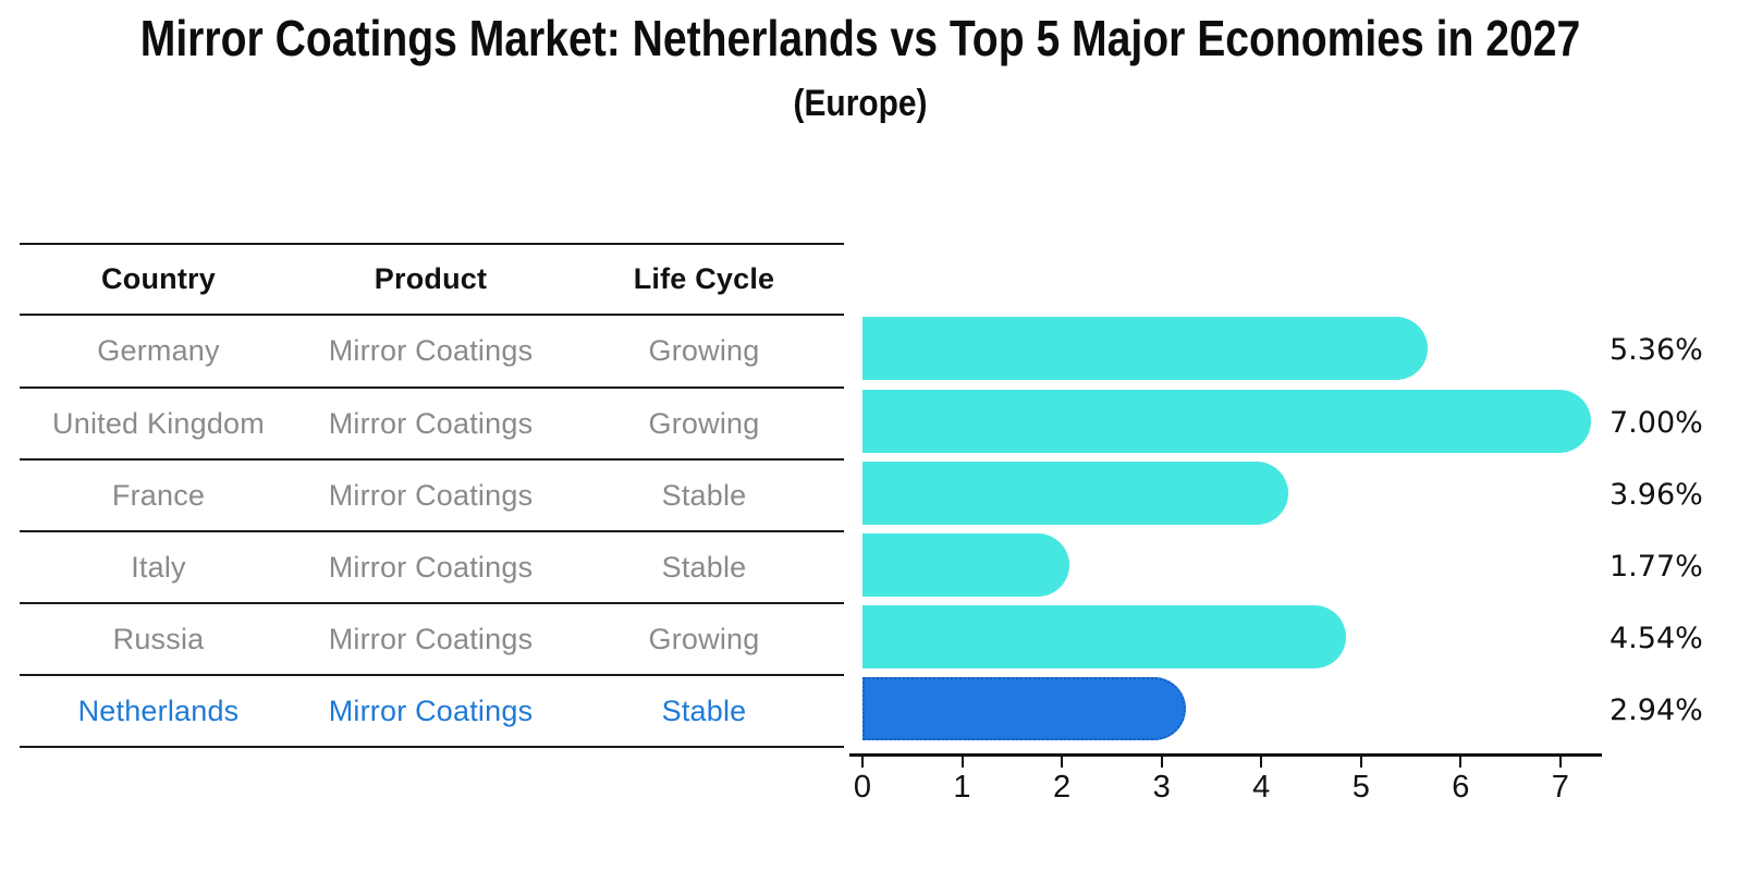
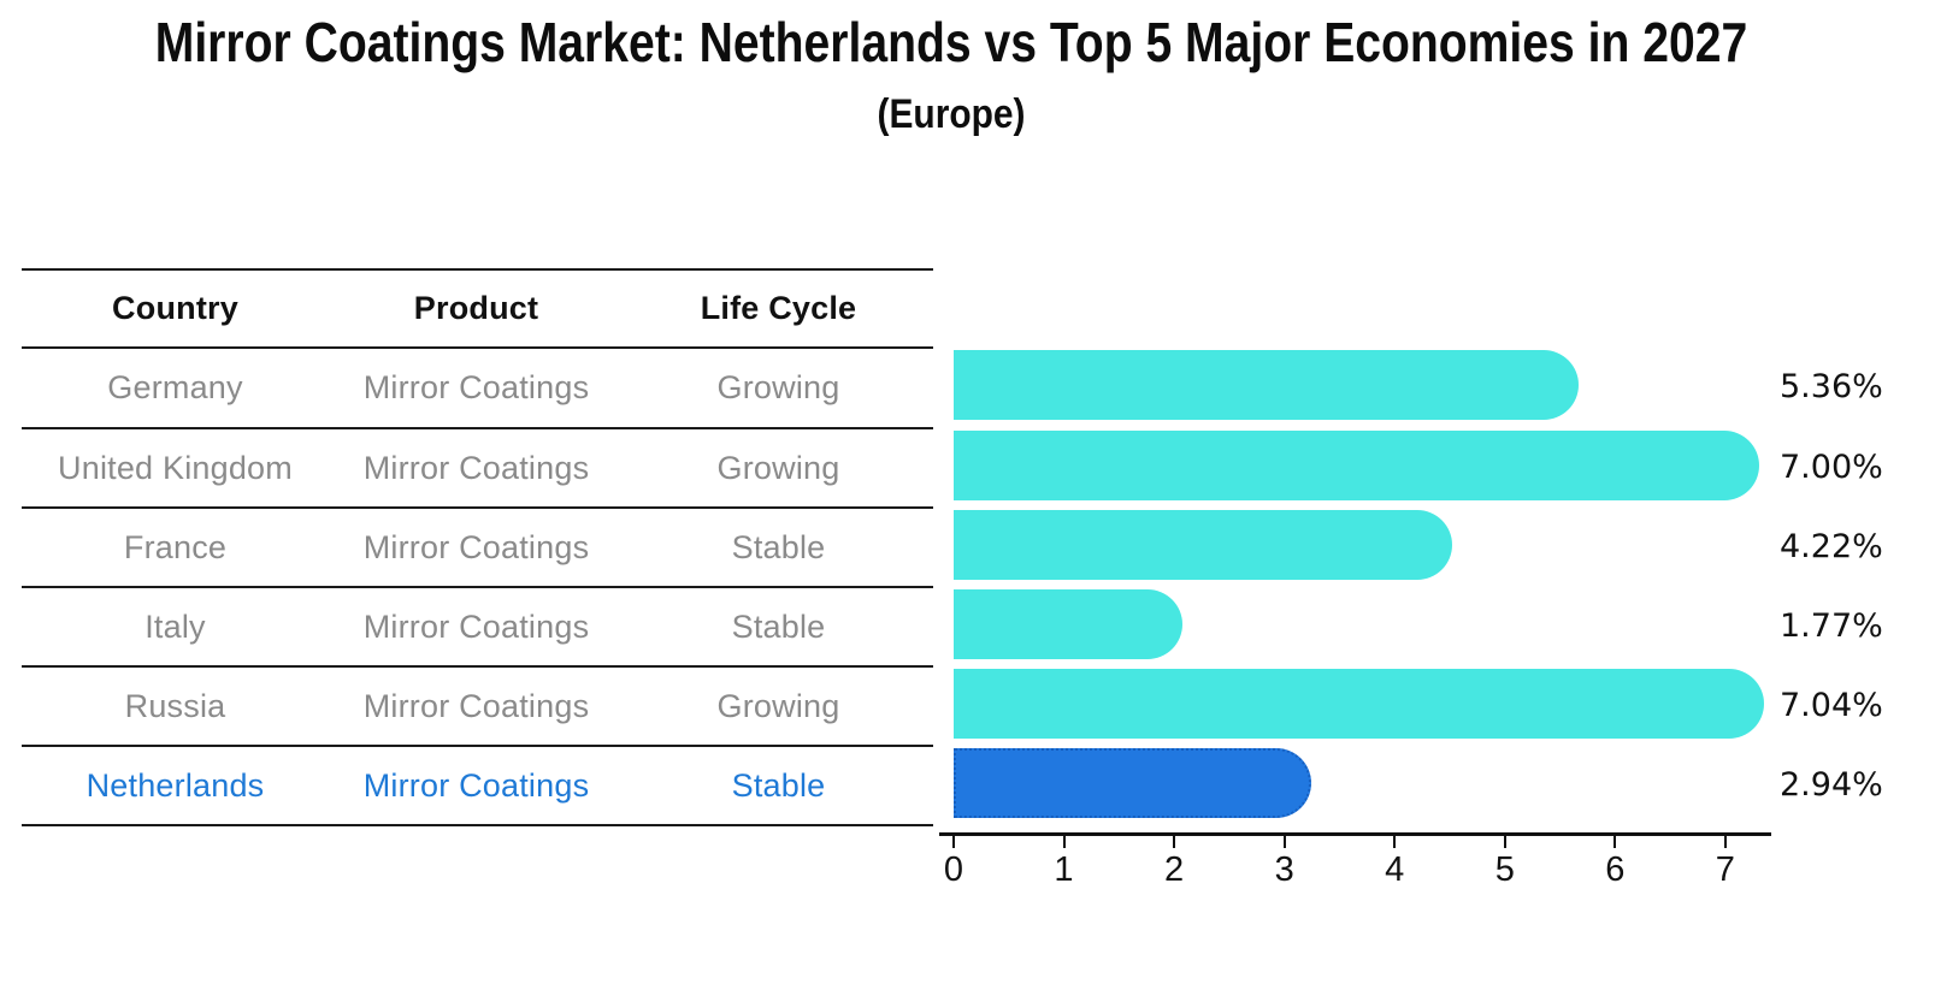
France: 3.96% -> 4.22%
Russia: 4.54% -> 7.04%
